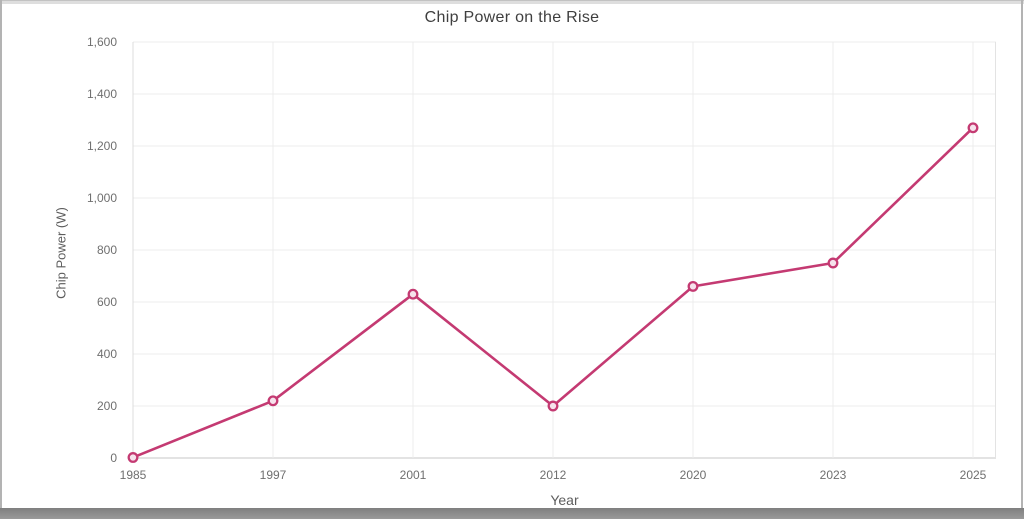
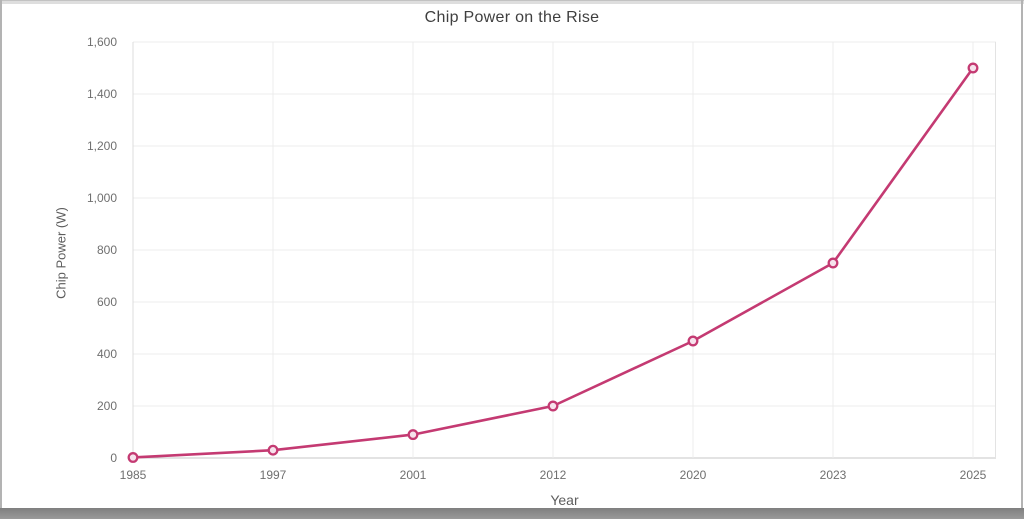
1997: 220 -> 30
2001: 630 -> 90
2020: 660 -> 450
2025: 1270 -> 1500
